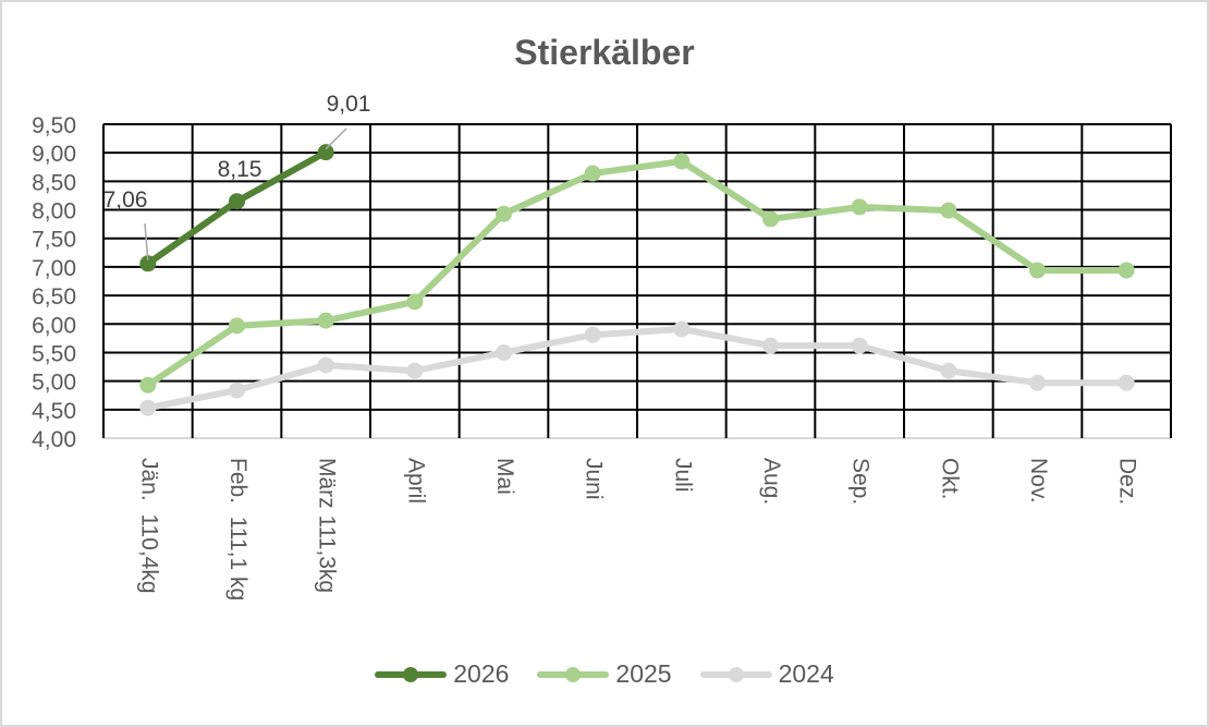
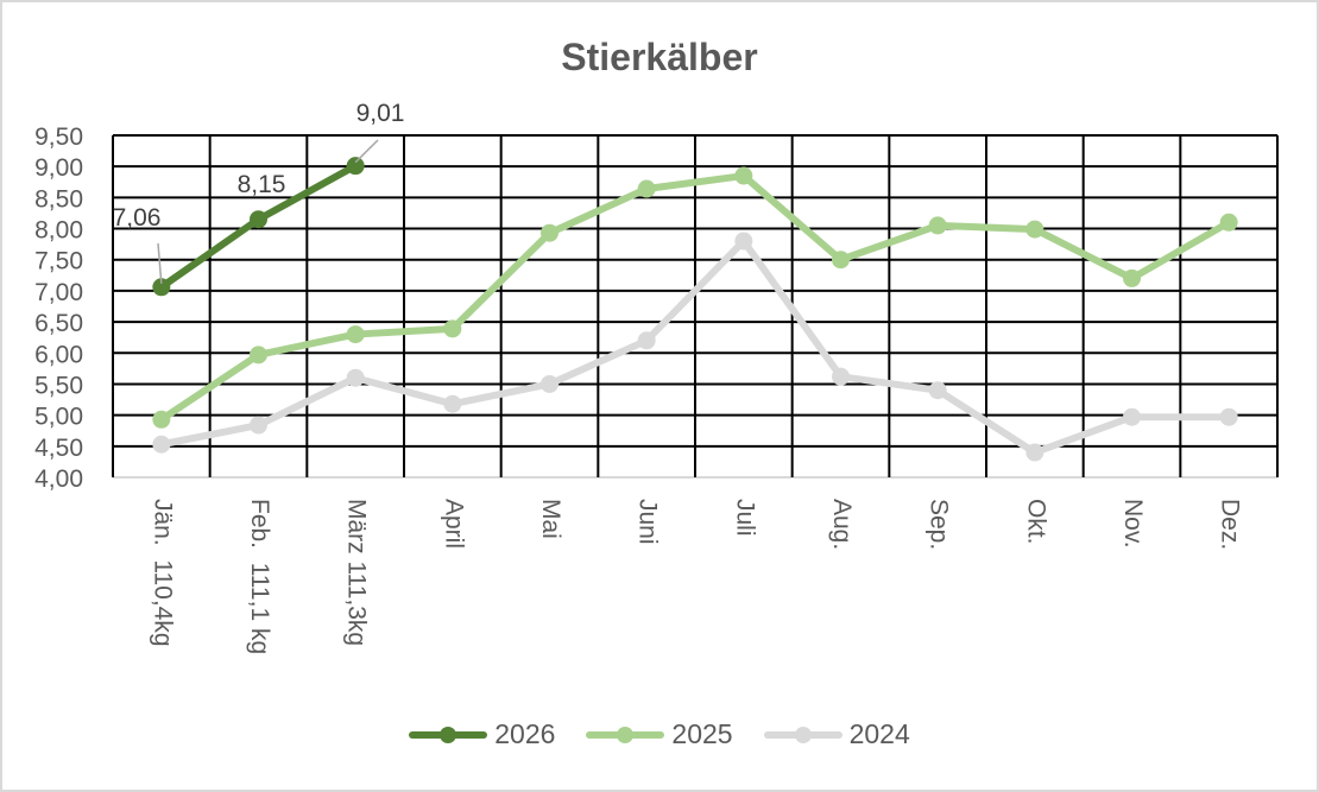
2025/März 111,3kg: 6,1 -> 6,3
2024/März 111,3kg: 5,3 -> 5,6
2024/Juni: 5,8 -> 6,2
2024/Juli: 5,9 -> 7,8
2025/Aug.: 7,8 -> 7,5
2024/Sep.: 5,6 -> 5,4
2024/Okt.: 5,2 -> 4,4
2025/Nov.: 6,9 -> 7,2
2025/Dez.: 6,9 -> 8,1
